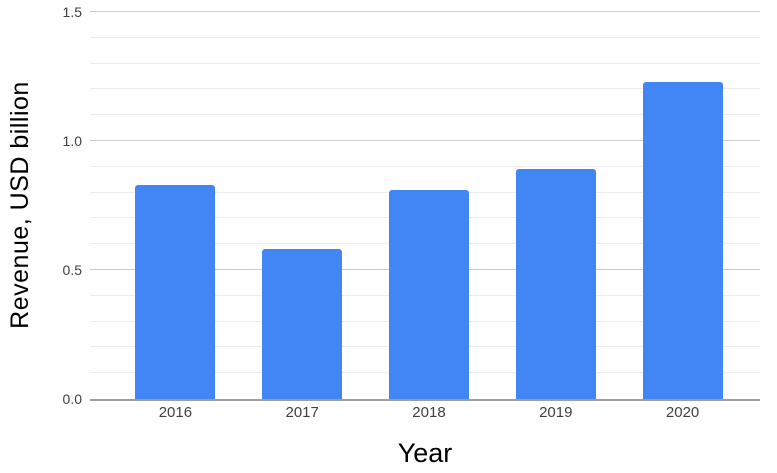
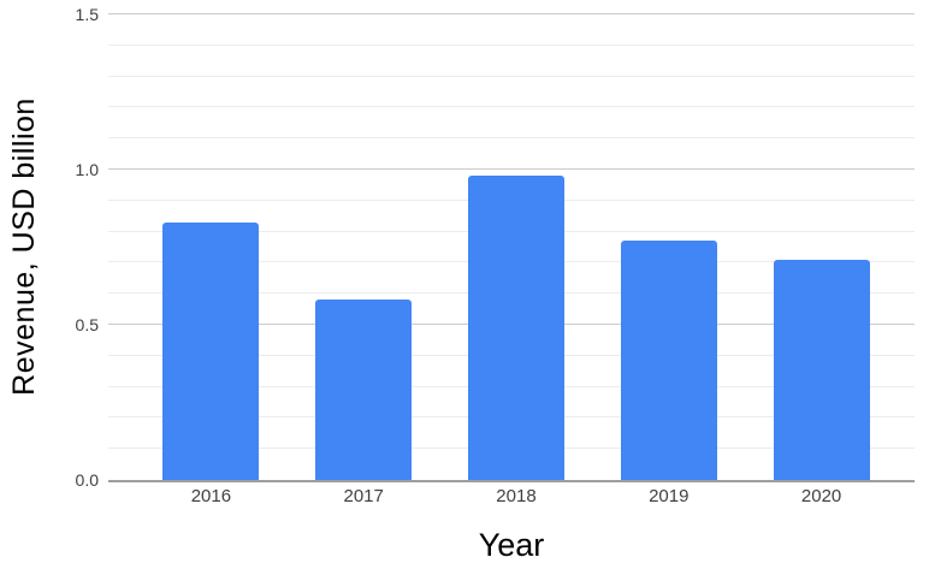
2018: 0.81 -> 0.98
2019: 0.89 -> 0.77
2020: 1.23 -> 0.71
